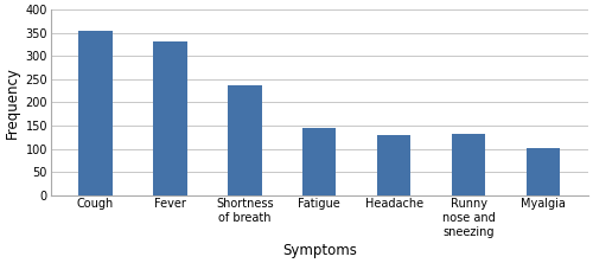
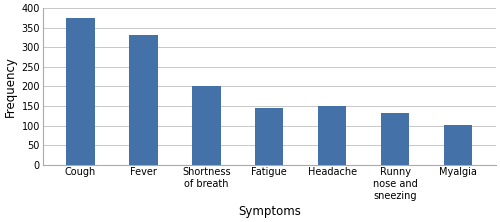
Cough: 355 -> 375
Shortness of breath: 238 -> 200
Headache: 129 -> 150
